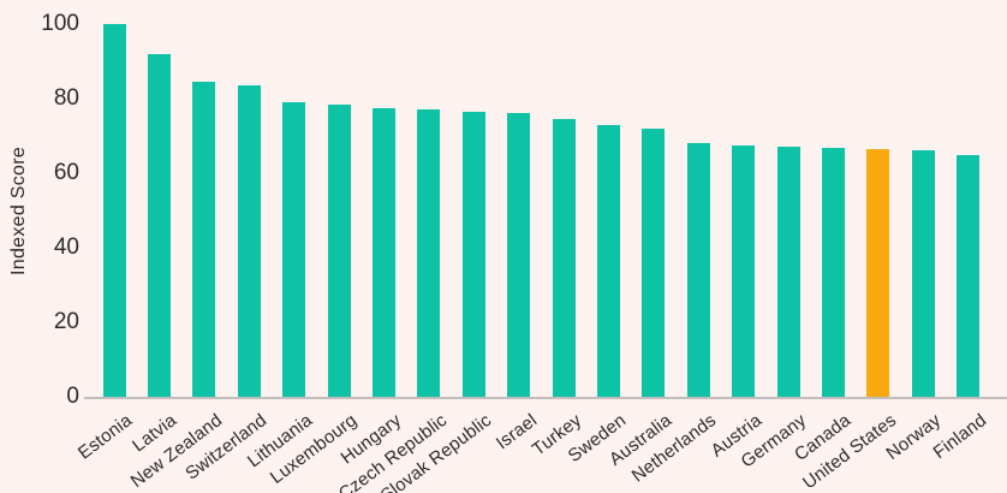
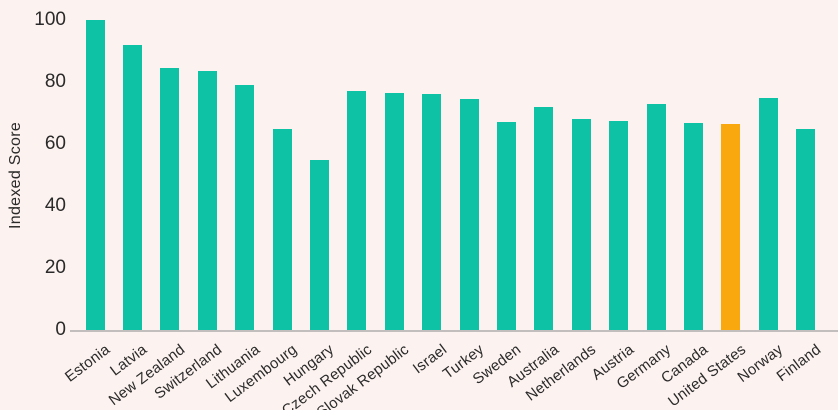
Luxembourg: 78 -> 65
Hungary: 78 -> 55
Sweden: 73 -> 67
Germany: 67 -> 73
Norway: 66 -> 75
